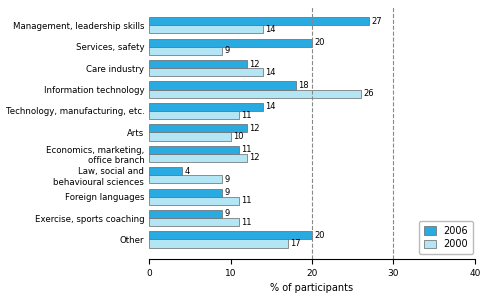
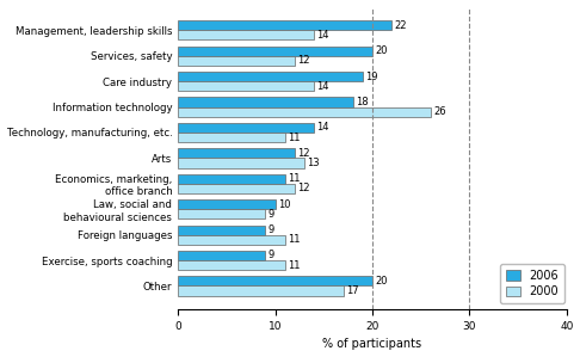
2006/Management, leadership skills: 27 -> 22
2000/Services, safety: 9 -> 12
2006/Care industry: 12 -> 19
2000/Arts: 10 -> 13
2006/Law, social and behavioural sciences: 4 -> 10
